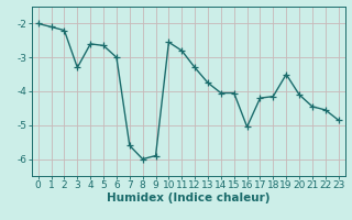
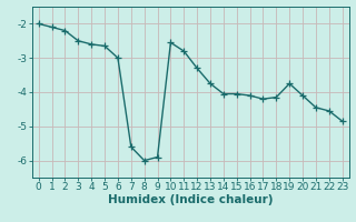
3: -3.30 -> -2.50
16: -5.05 -> -4.10
19: -3.50 -> -3.75
